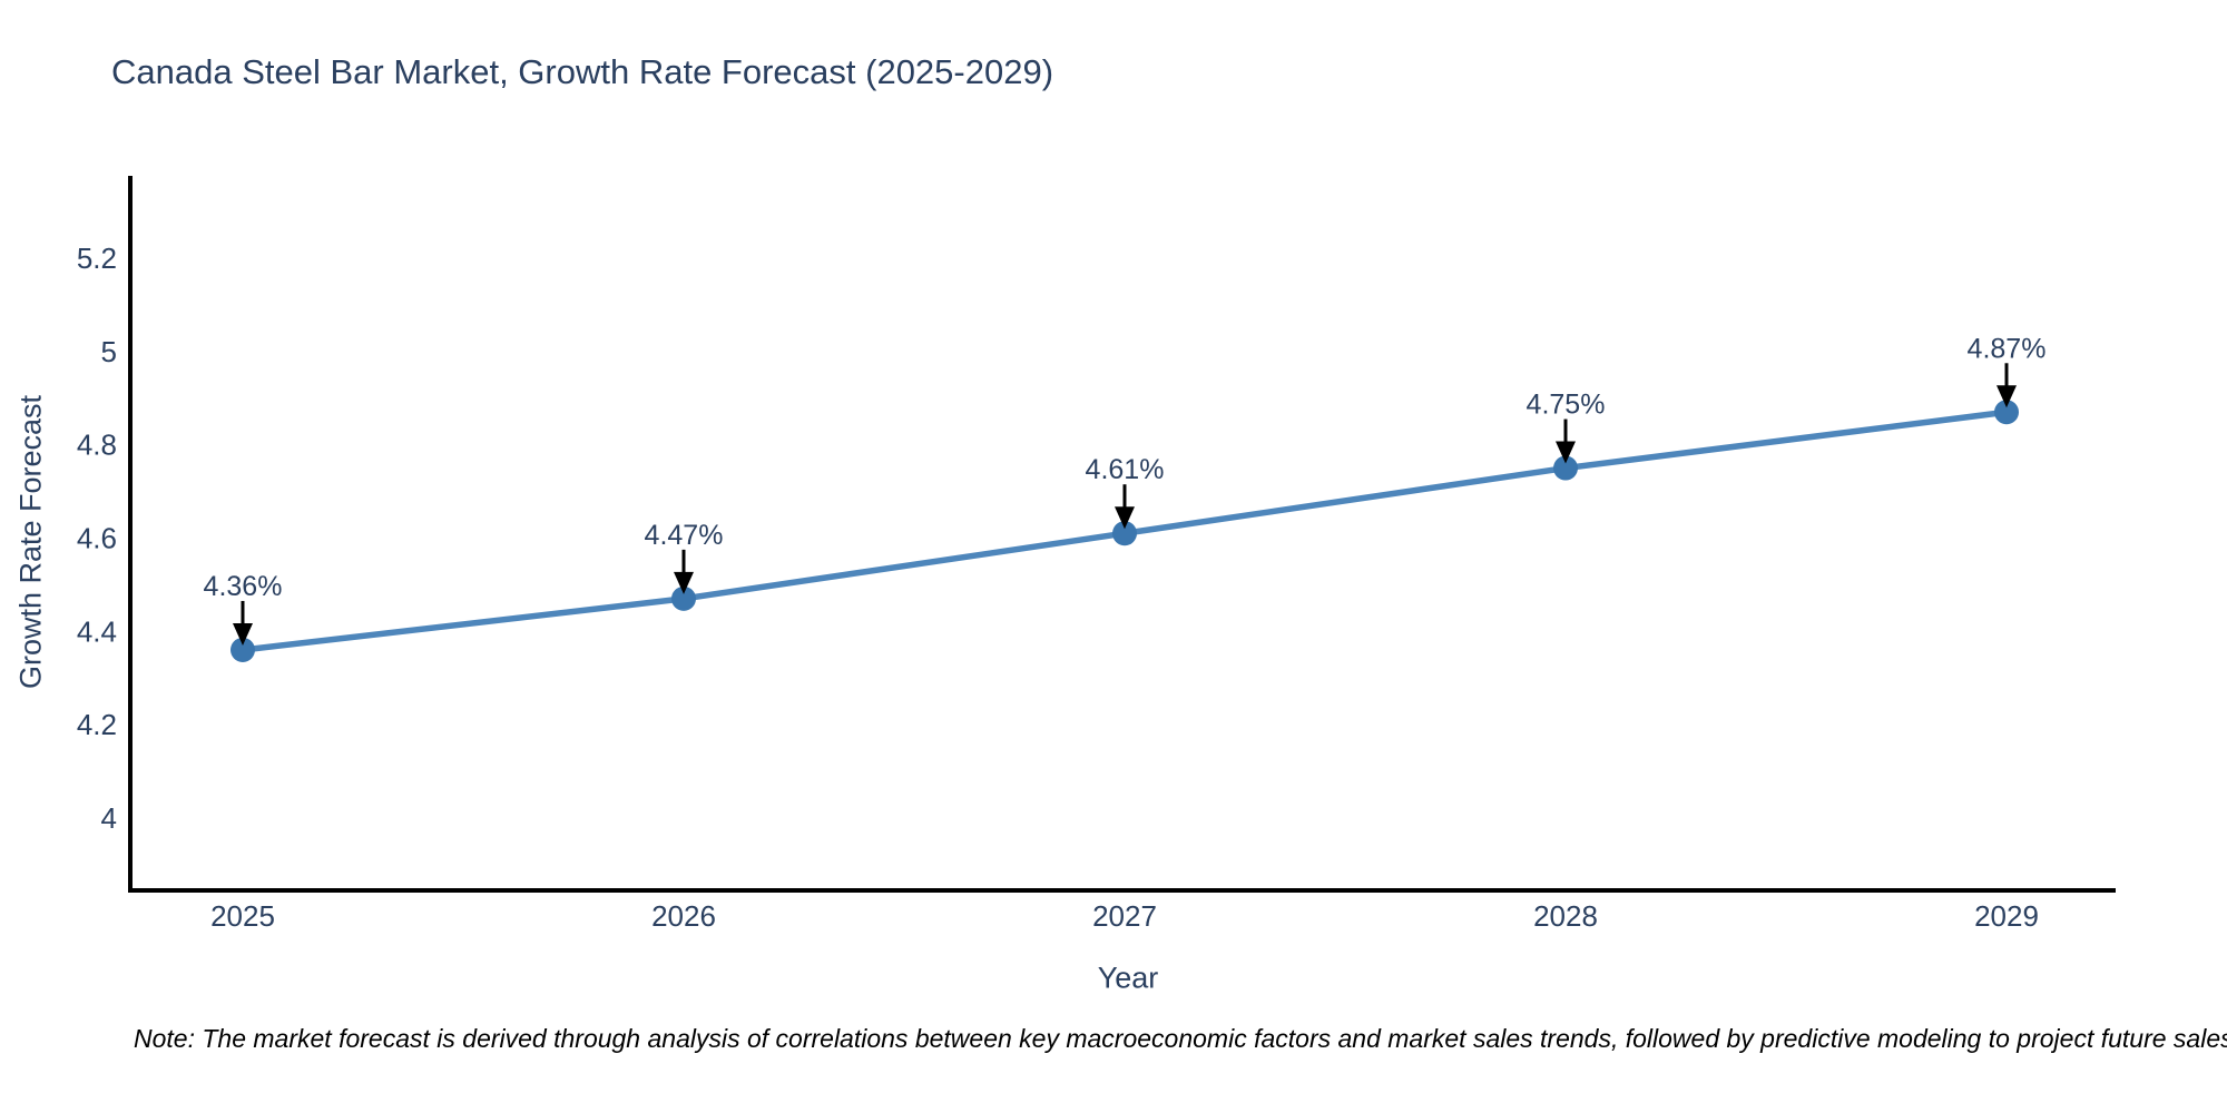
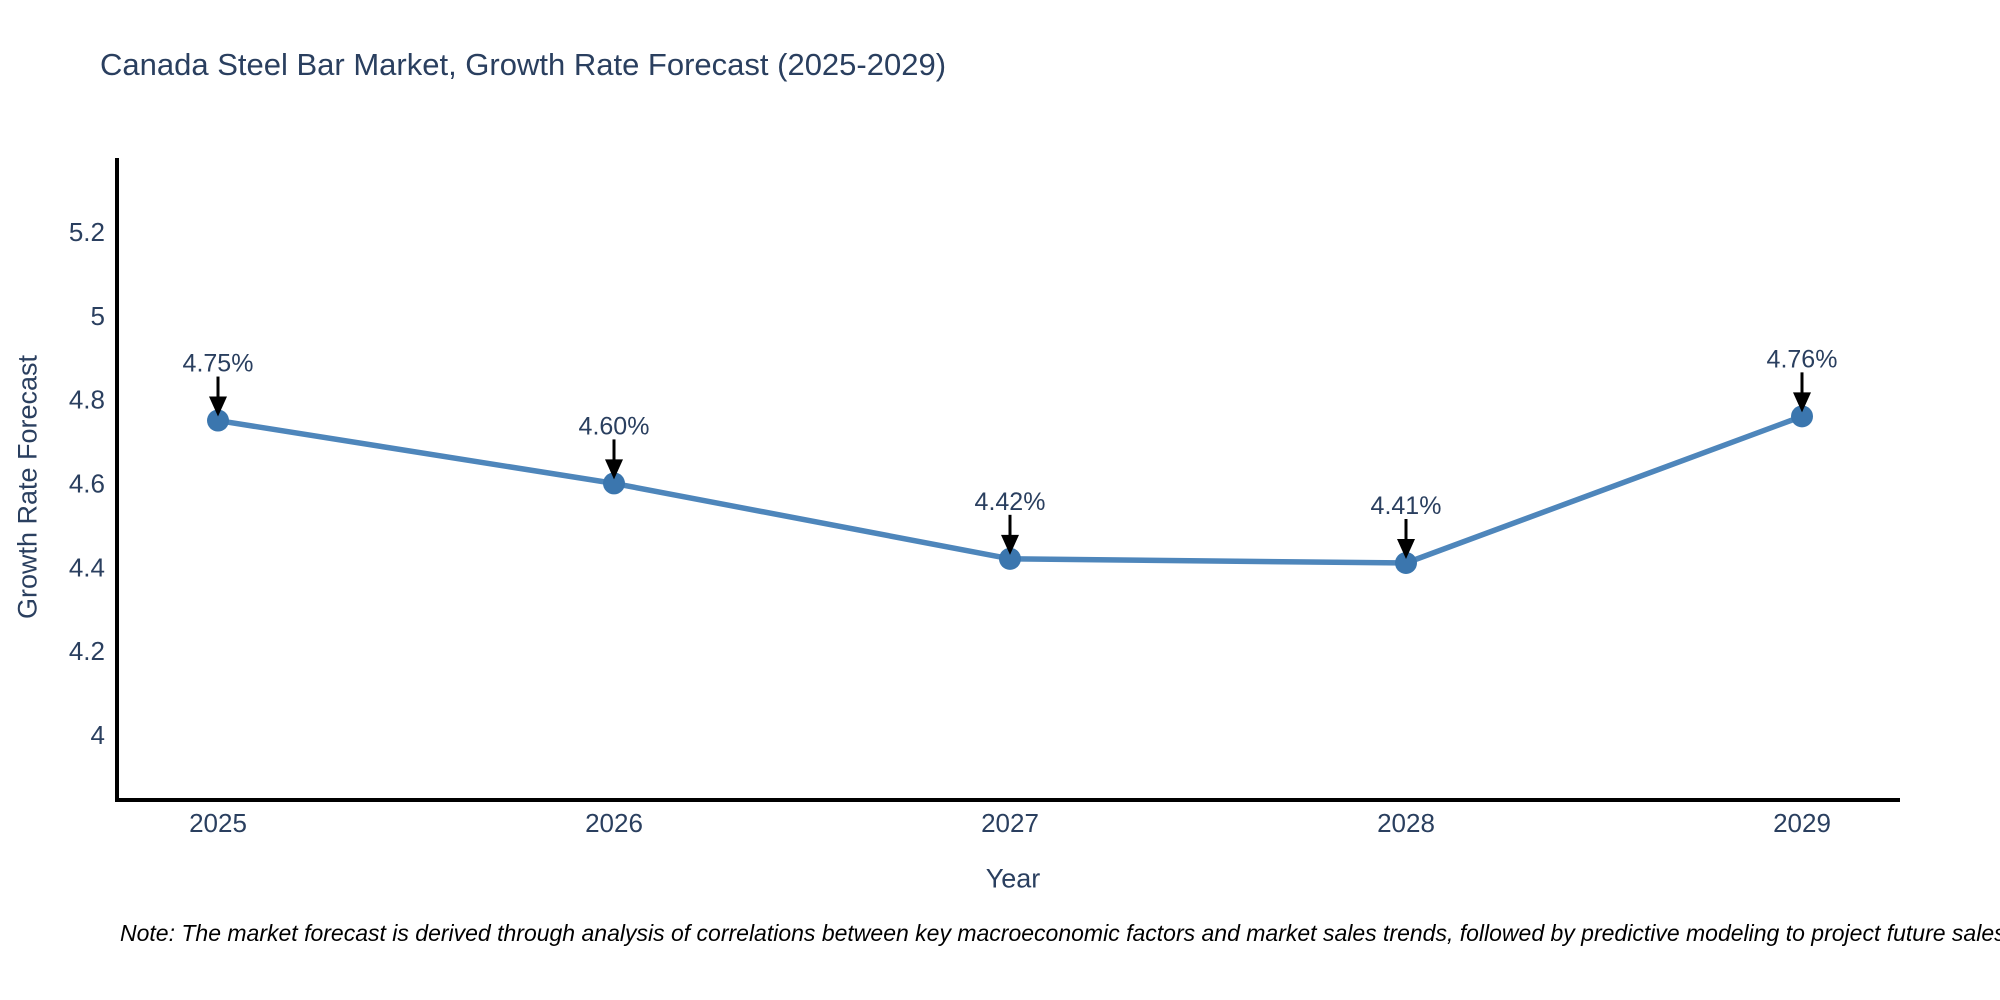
2025: 4.36% -> 4.75%
2026: 4.47% -> 4.60%
2027: 4.61% -> 4.42%
2028: 4.75% -> 4.41%
2029: 4.87% -> 4.76%
